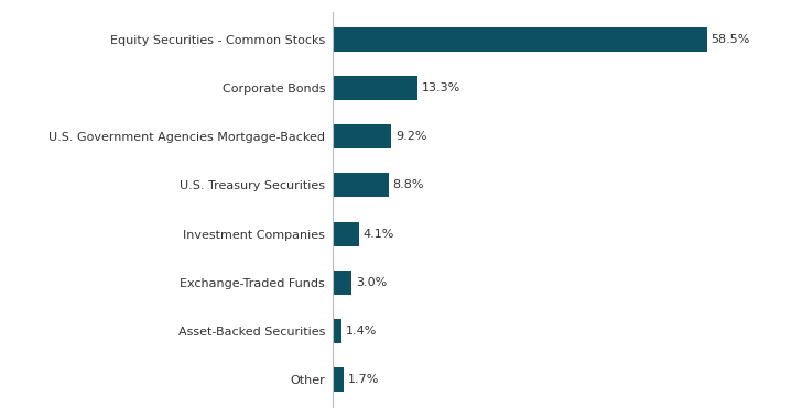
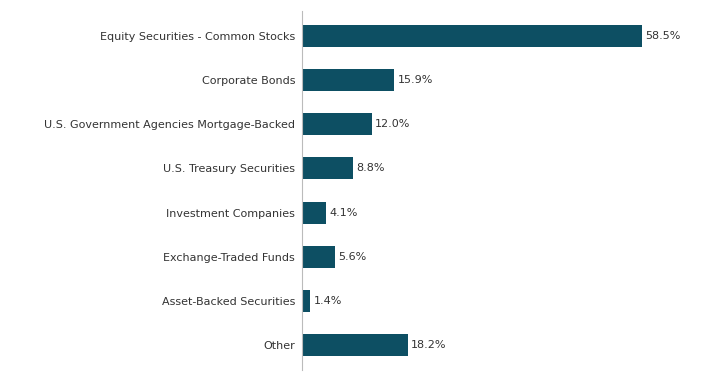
Corporate Bonds: 13.3% -> 15.9%
U.S. Government Agencies Mortgage-Backed: 9.2% -> 12.0%
Exchange-Traded Funds: 3.0% -> 5.6%
Other: 1.7% -> 18.2%
